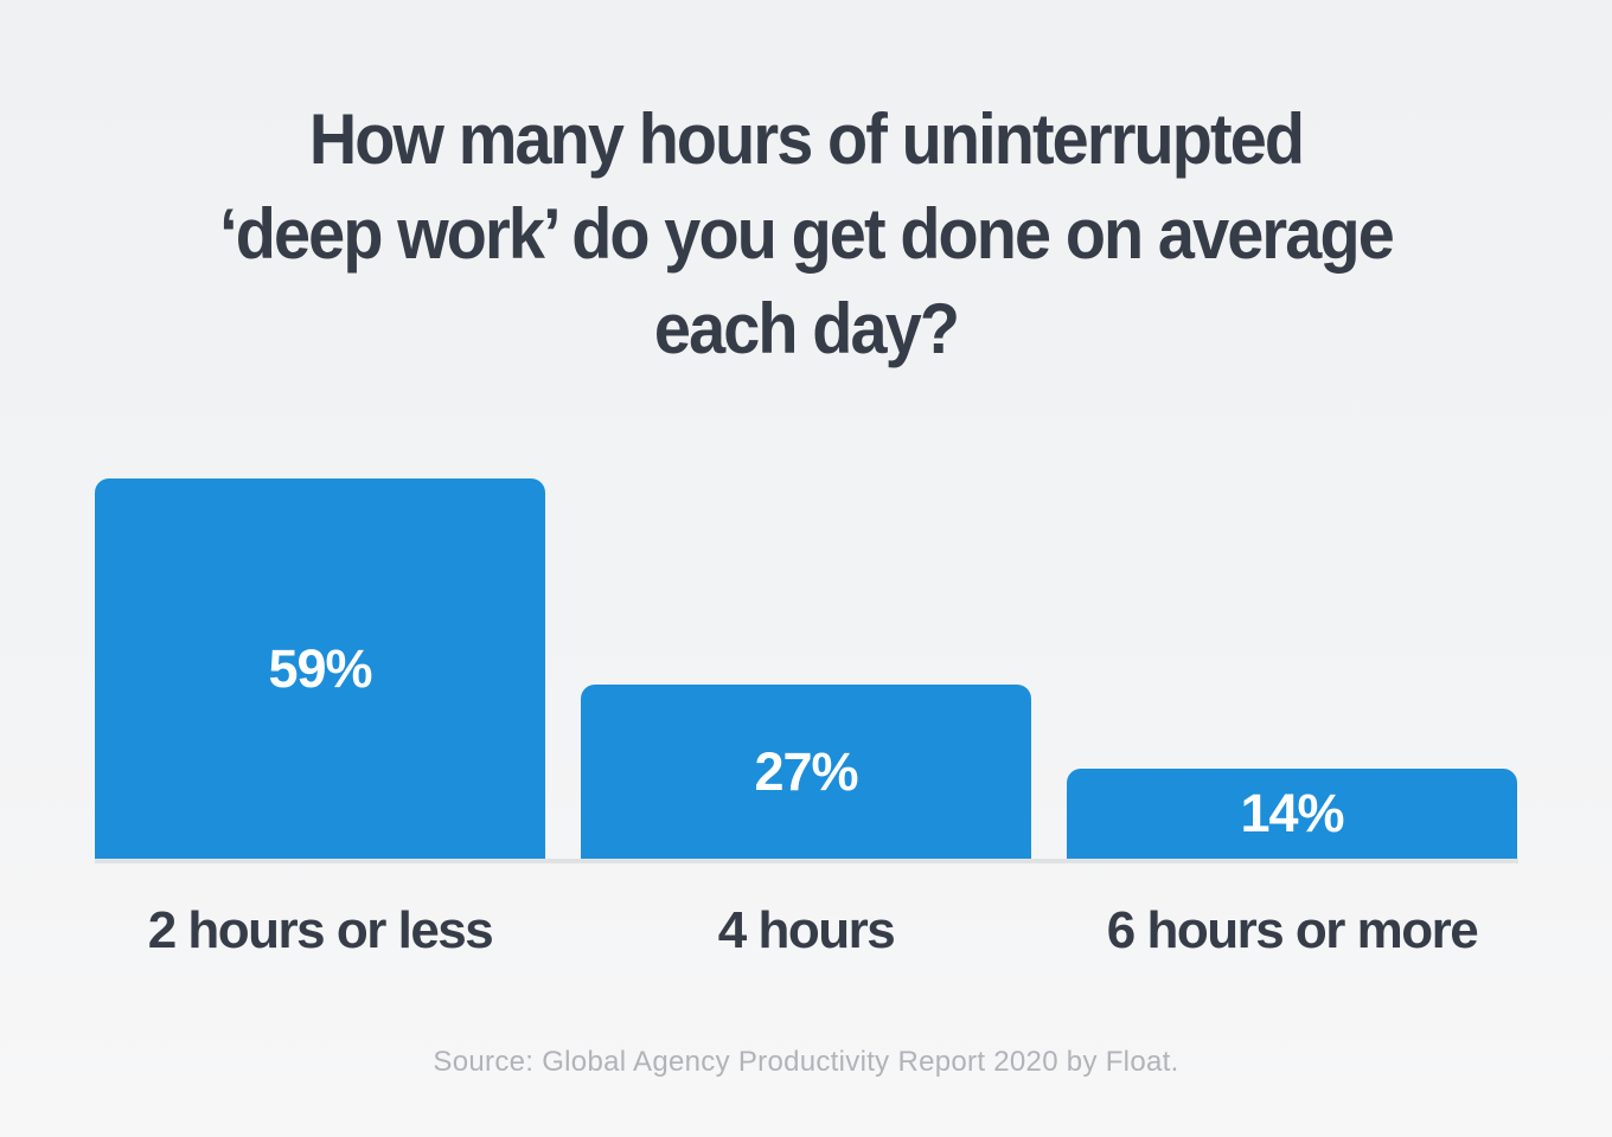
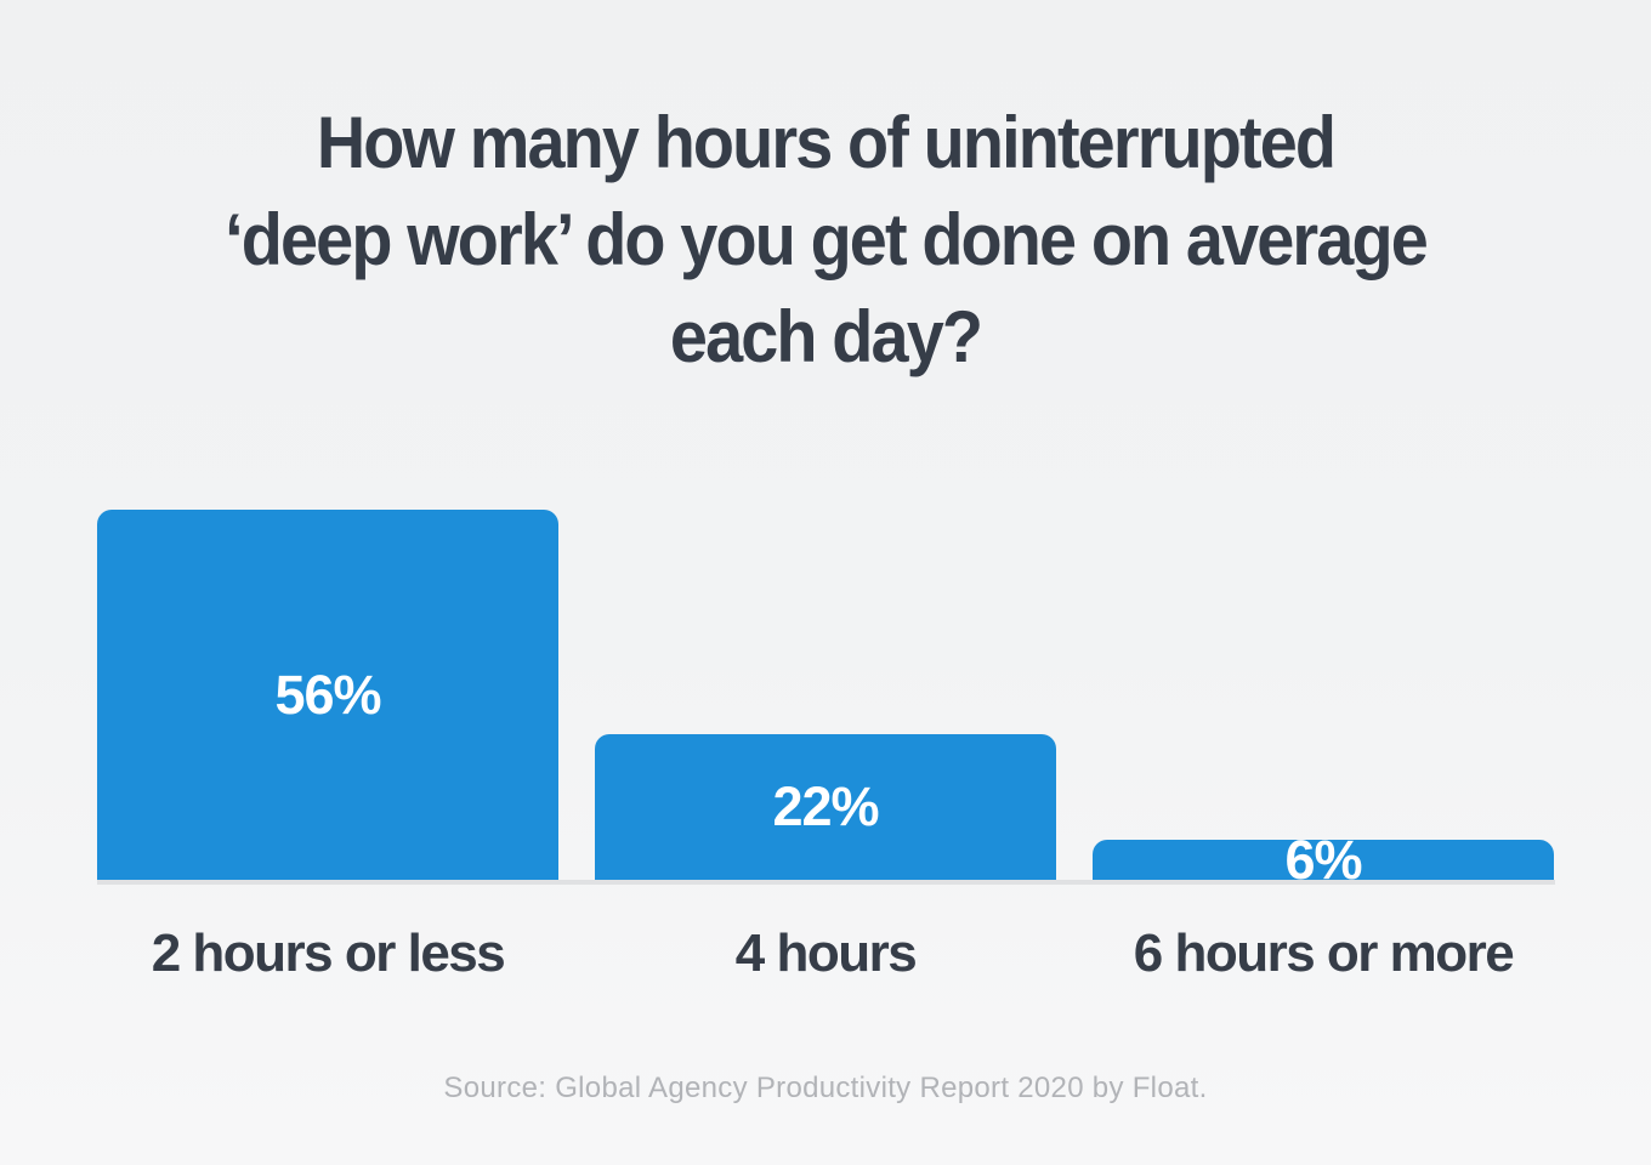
2 hours or less: 59% -> 56%
4 hours: 27% -> 22%
6 hours or more: 14% -> 6%
